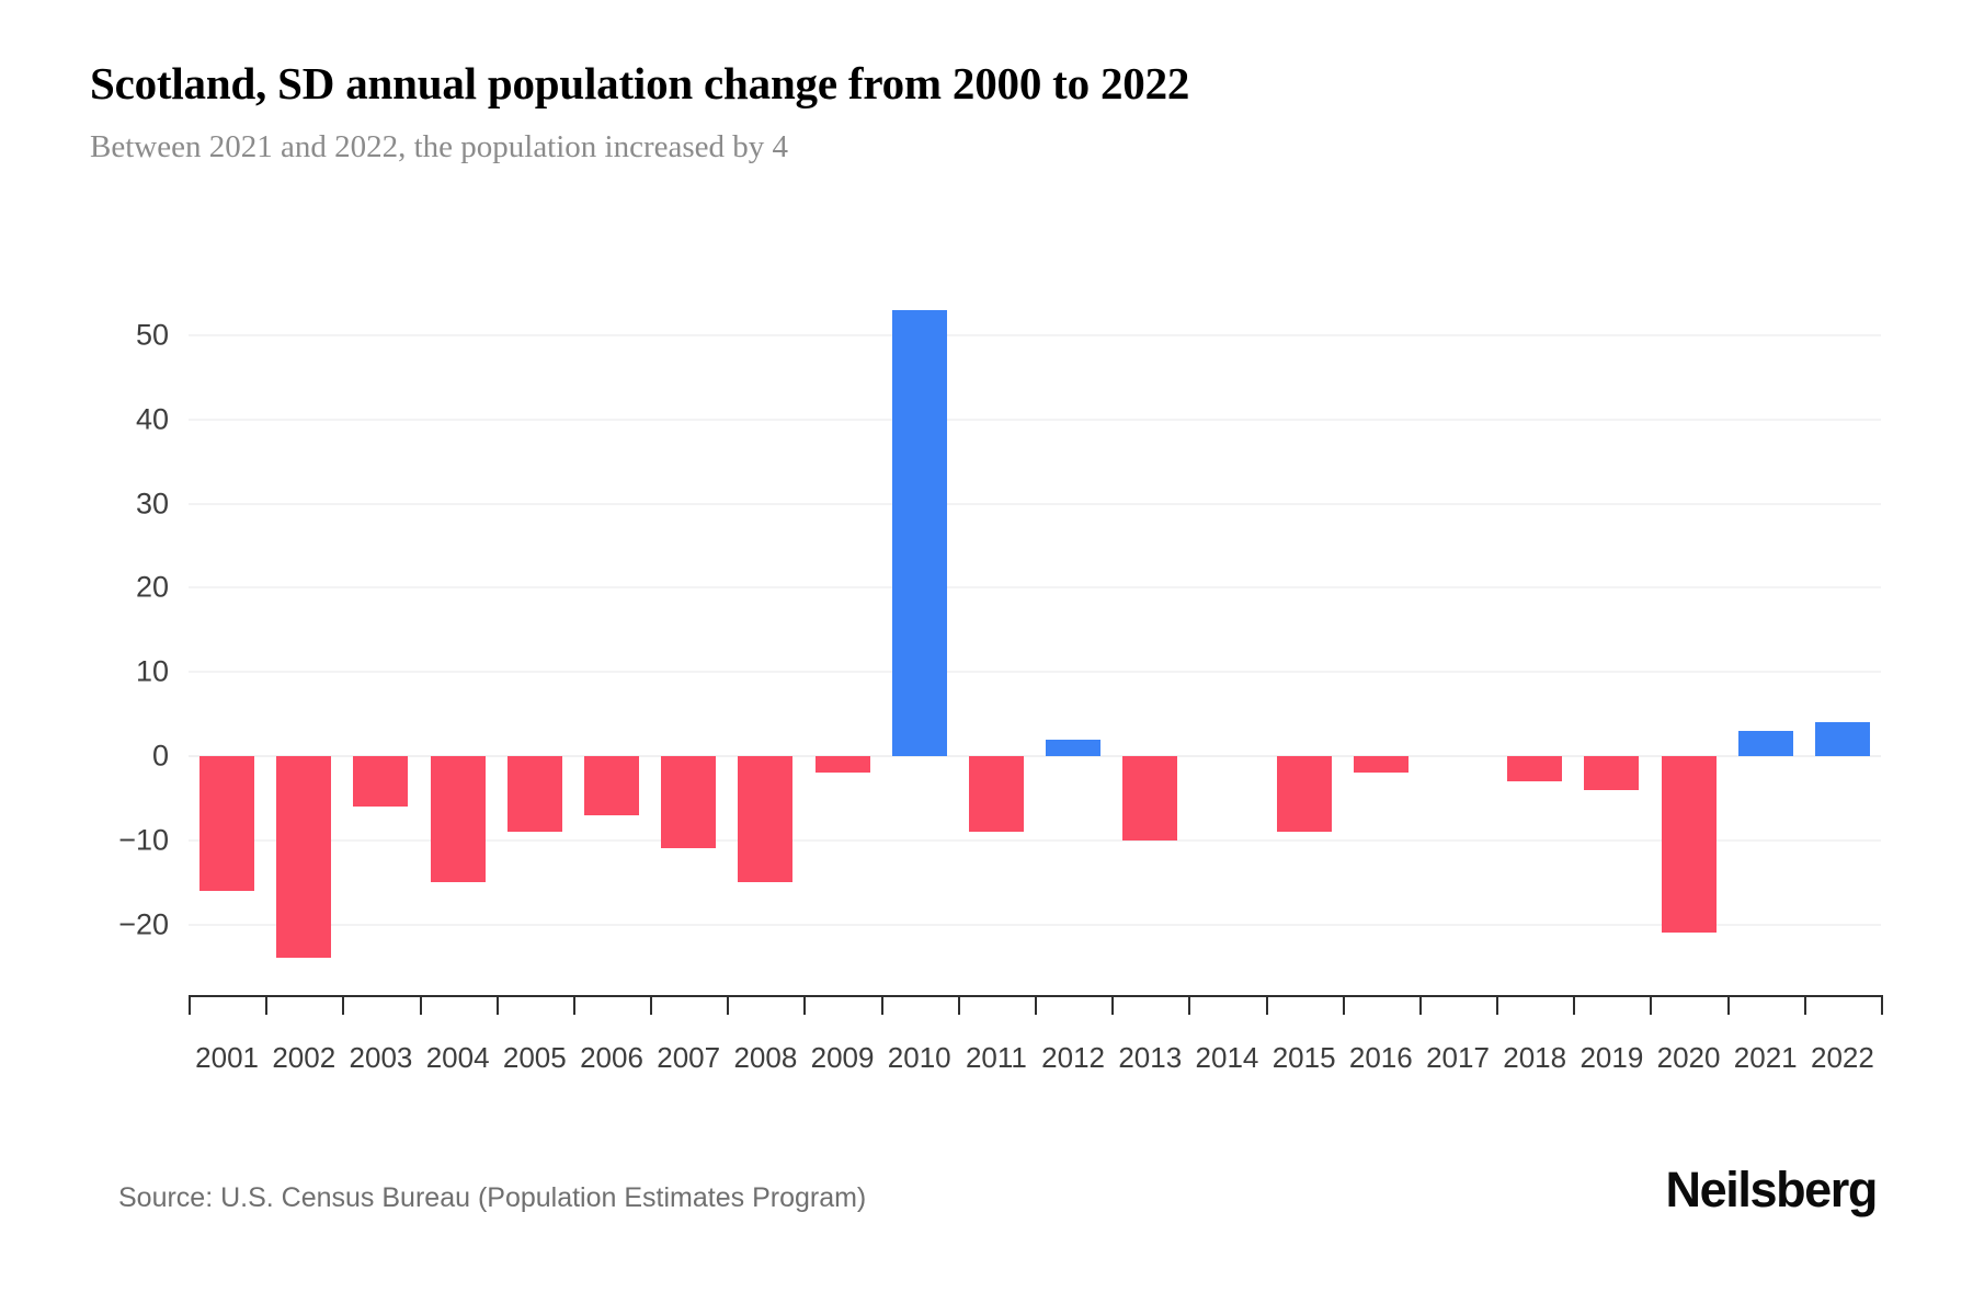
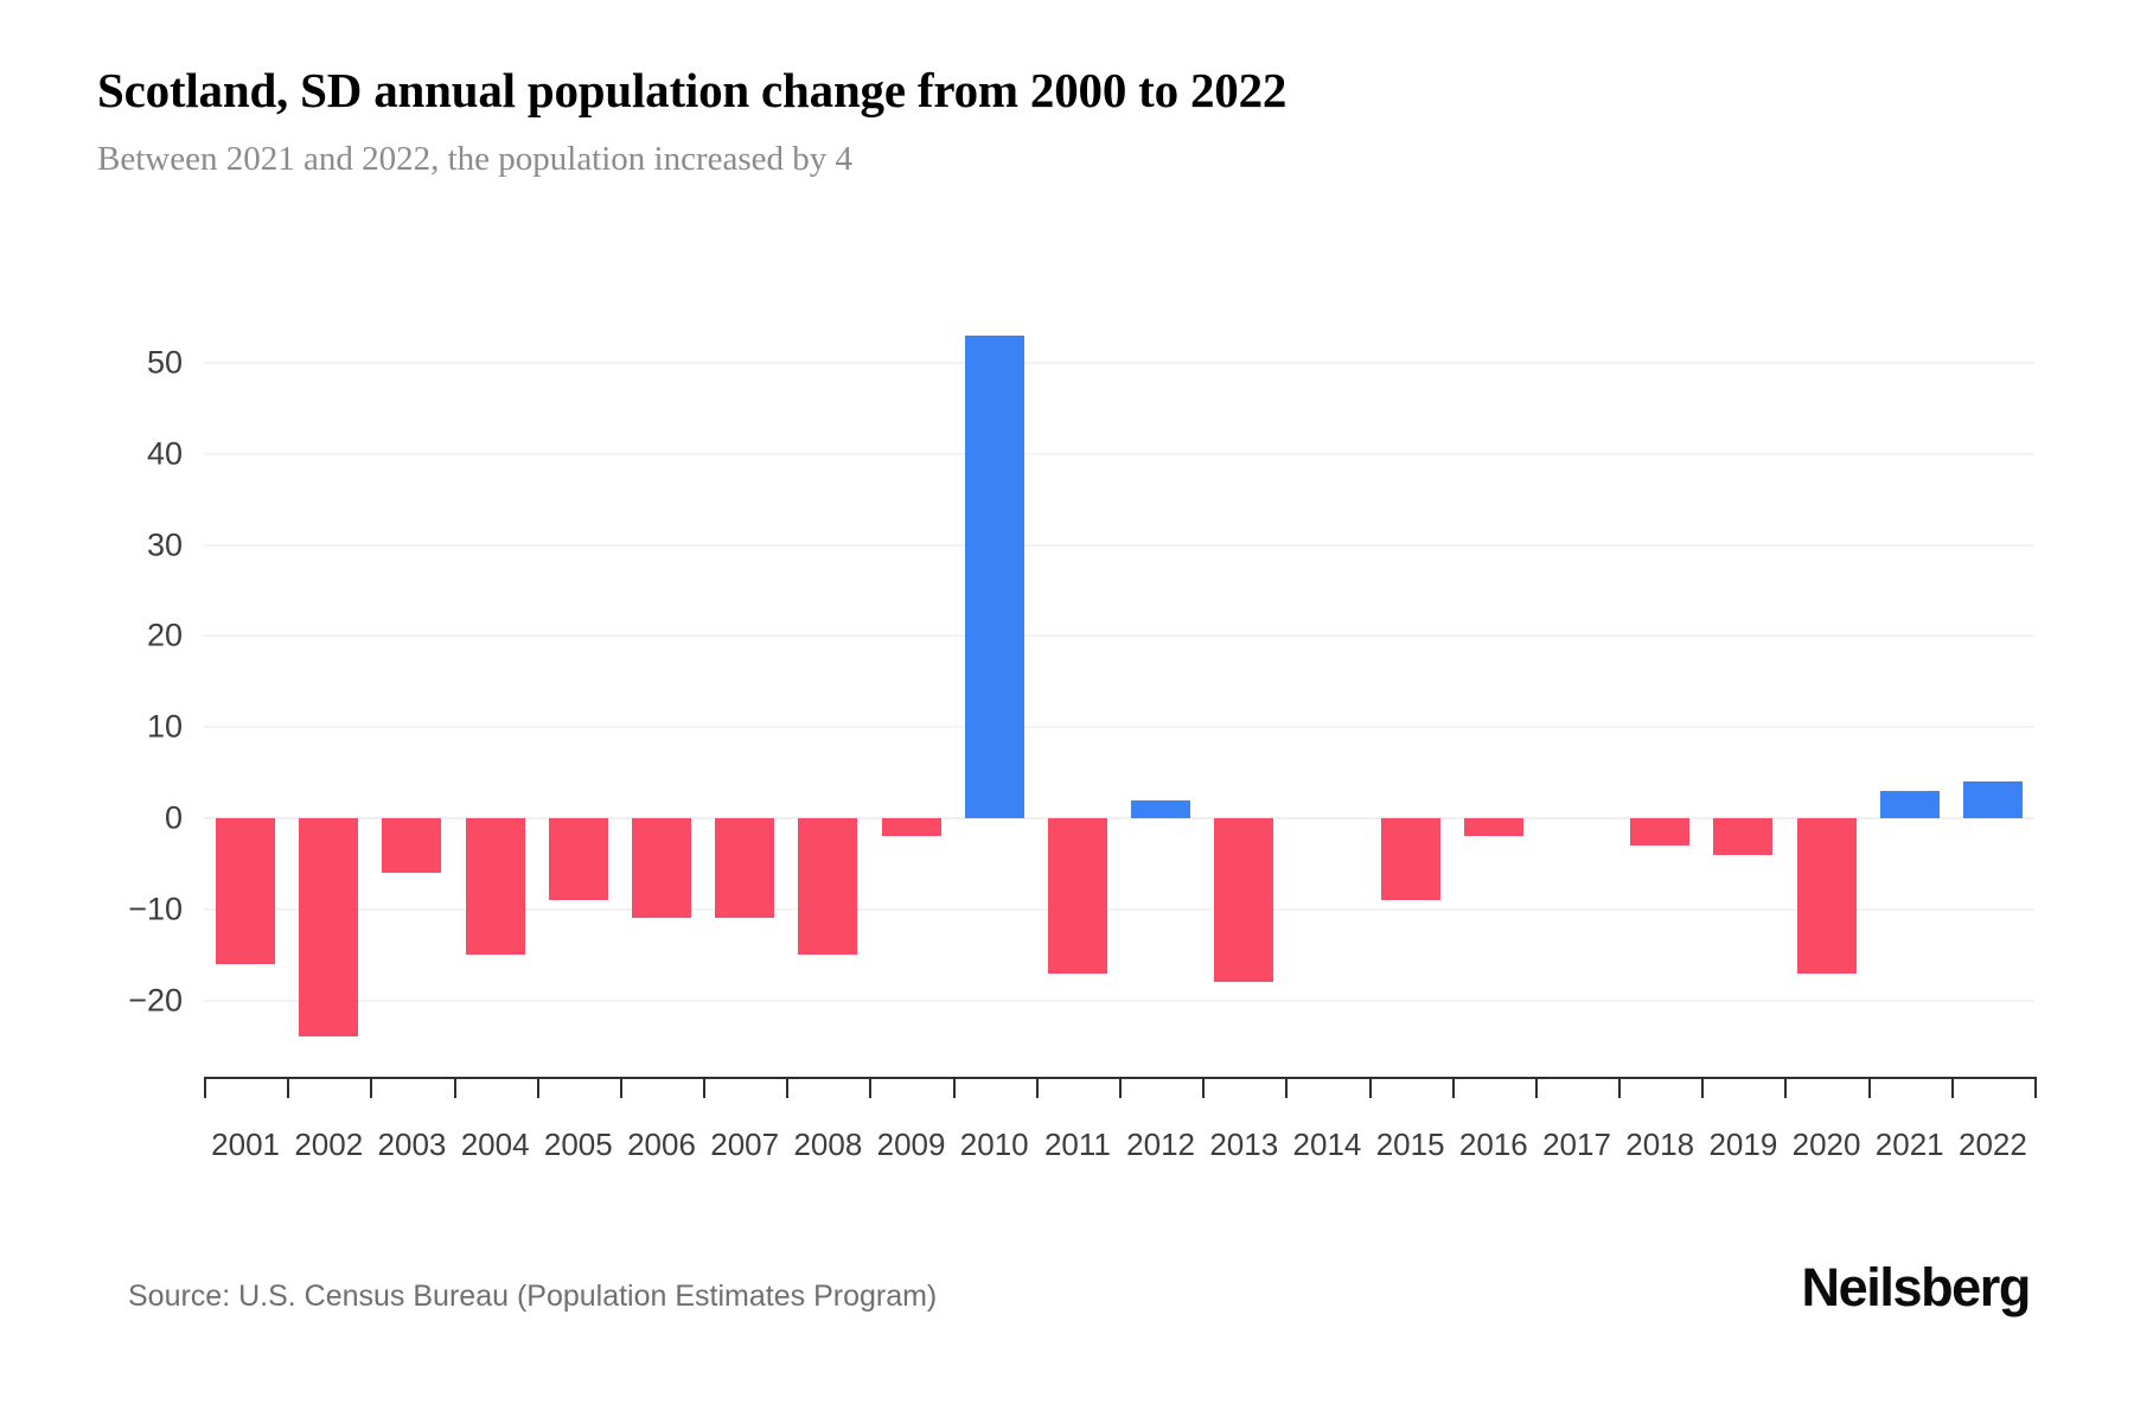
2006: -7 -> -11
2011: -9 -> -17
2013: -10 -> -18
2020: -21 -> -17
